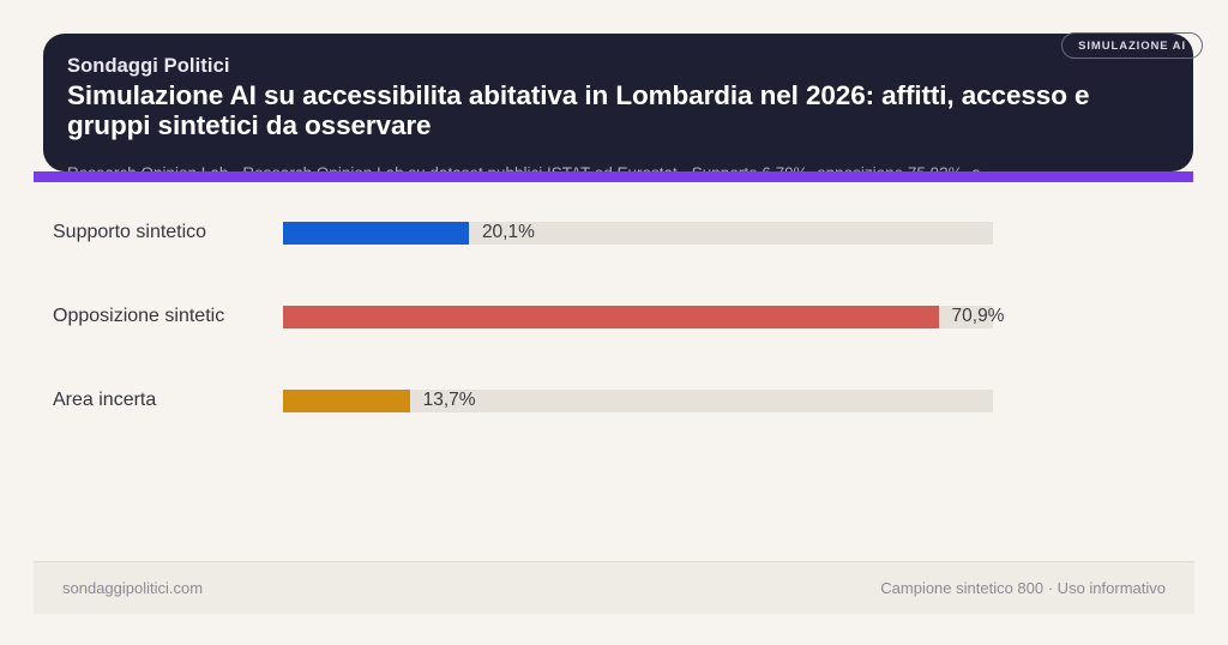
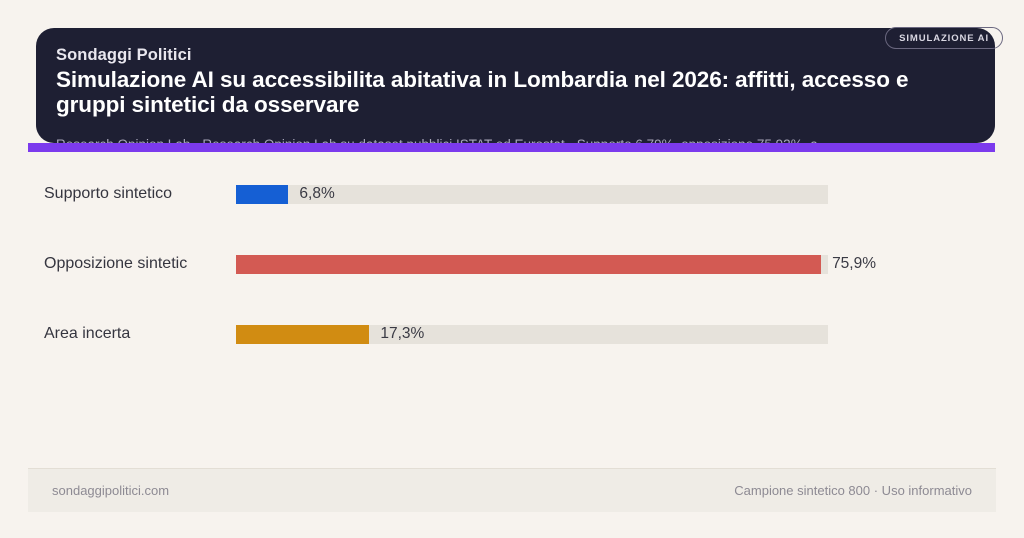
Supporto sintetico: 20,1% -> 6,8%
Opposizione sintetic: 70,9% -> 75,9%
Area incerta: 13,7% -> 17,3%
